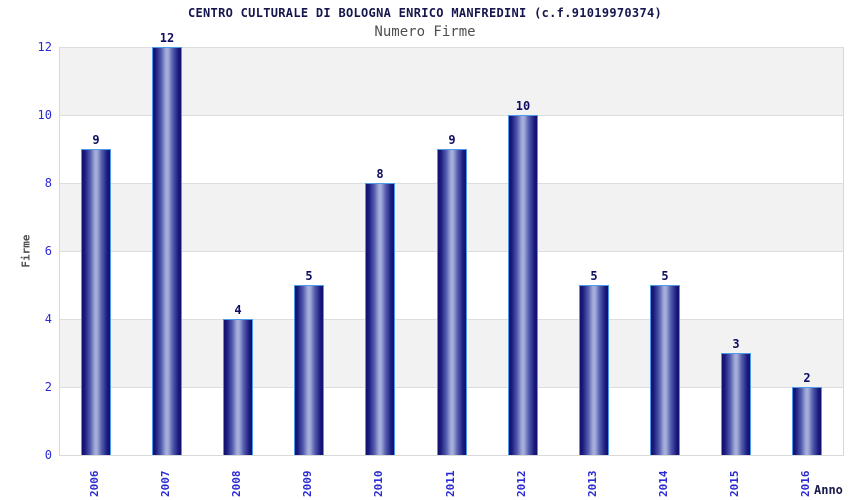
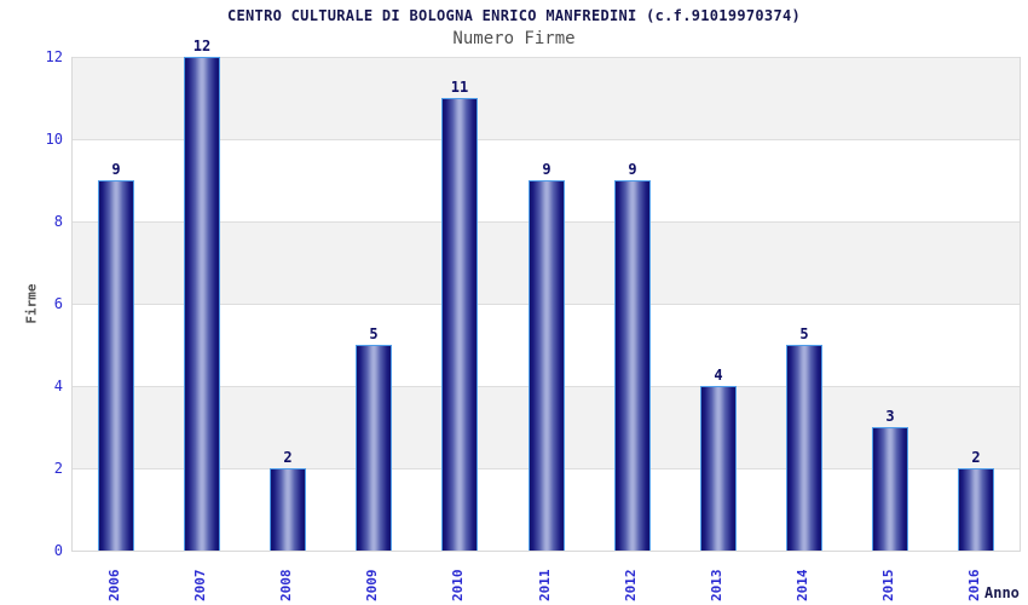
2008: 4 -> 2
2010: 8 -> 11
2012: 10 -> 9
2013: 5 -> 4
